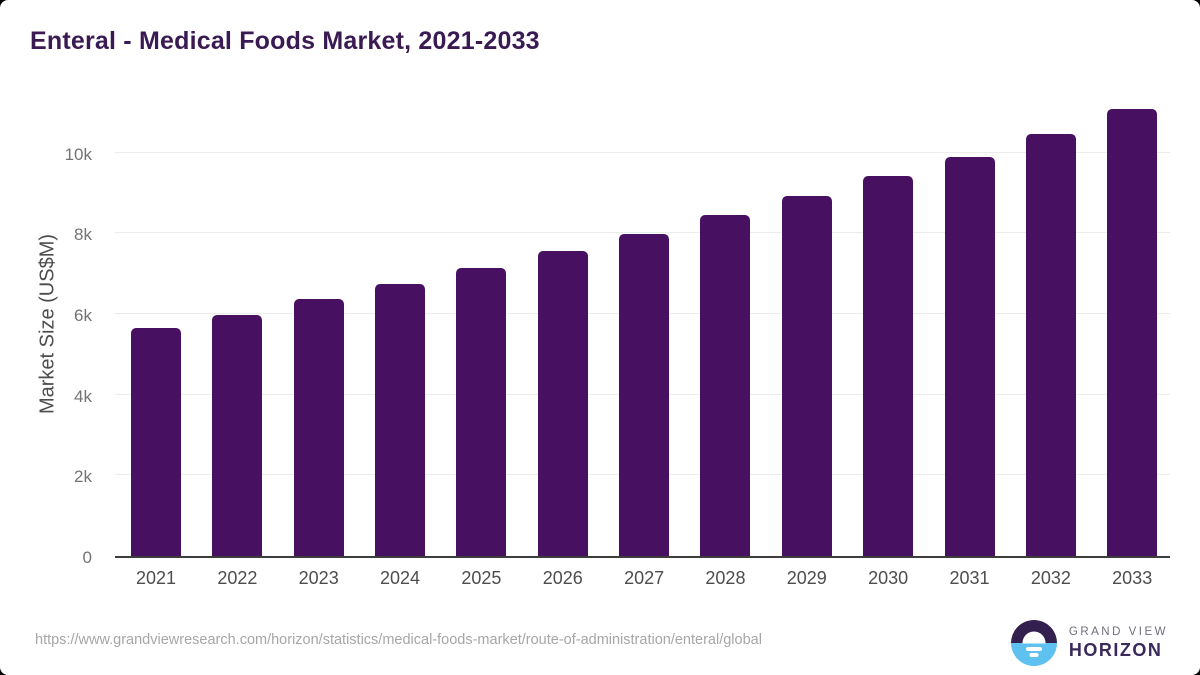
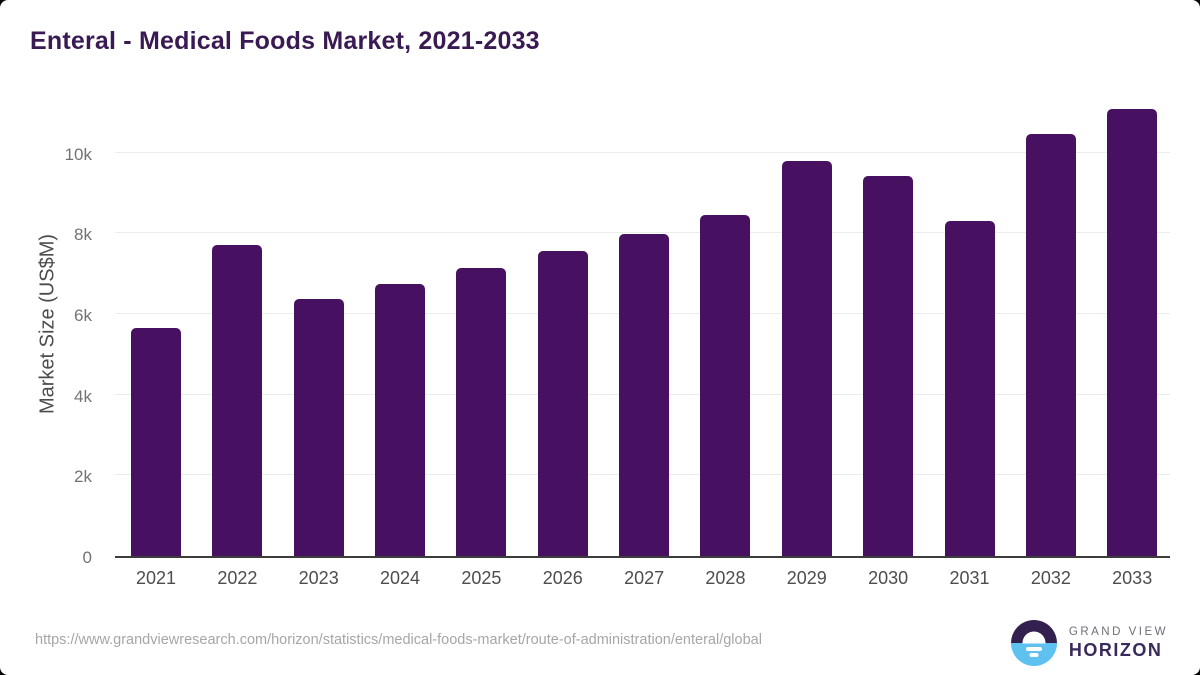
2022: 6.0k -> 7.7k
2029: 8.9k -> 9.8k
2031: 9.9k -> 8.3k
